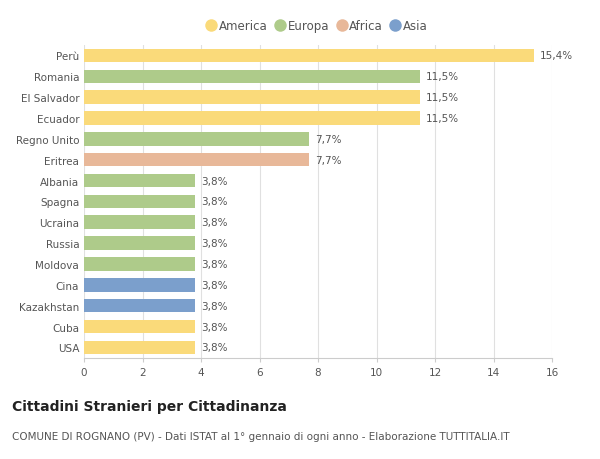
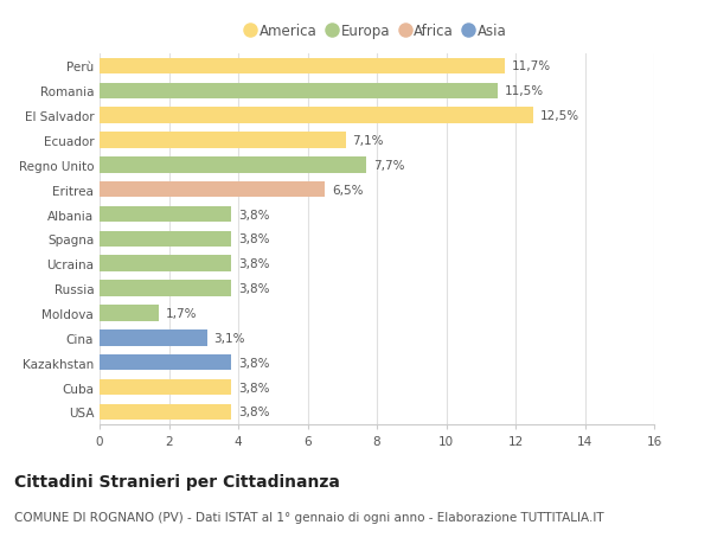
Perù: 15,4% -> 11,7%
El Salvador: 11,5% -> 12,5%
Ecuador: 11,5% -> 7,1%
Eritrea: 7,7% -> 6,5%
Moldova: 3,8% -> 1,7%
Cina: 3,8% -> 3,1%
